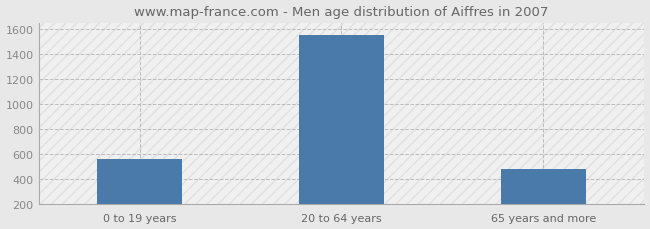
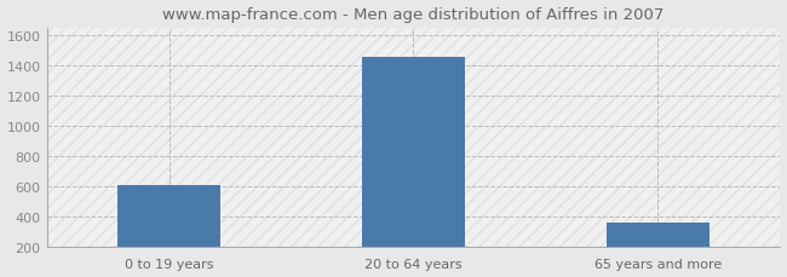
0 to 19 years: 560 -> 610
20 to 64 years: 1550 -> 1460
65 years and more: 480 -> 360
